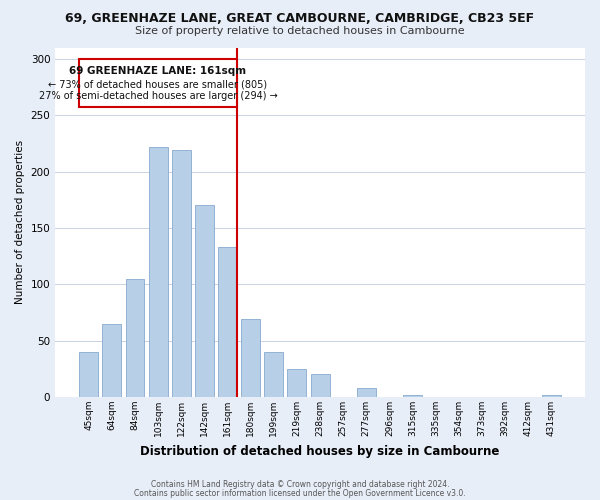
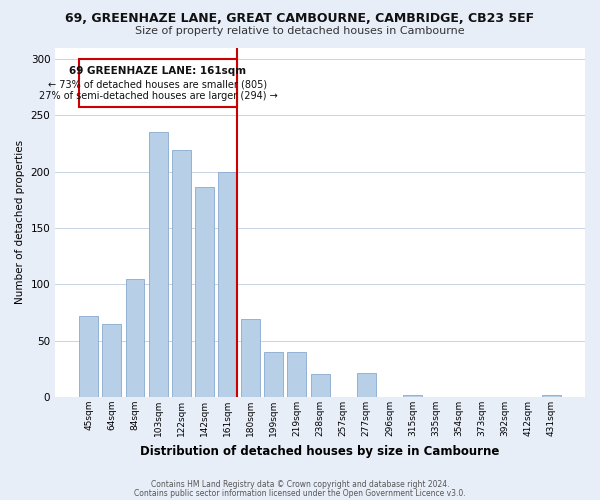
45sqm: 40 -> 72
103sqm: 222 -> 235
142sqm: 170 -> 186
161sqm: 133 -> 200
219sqm: 25 -> 40
277sqm: 8 -> 21
